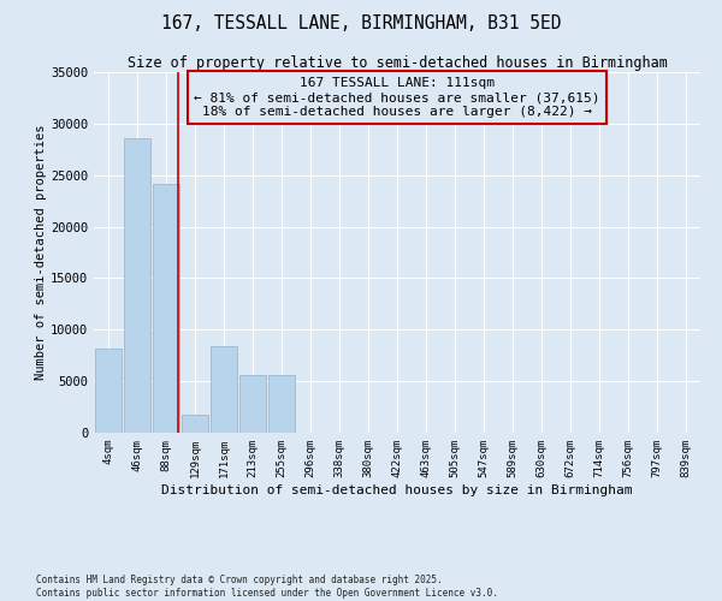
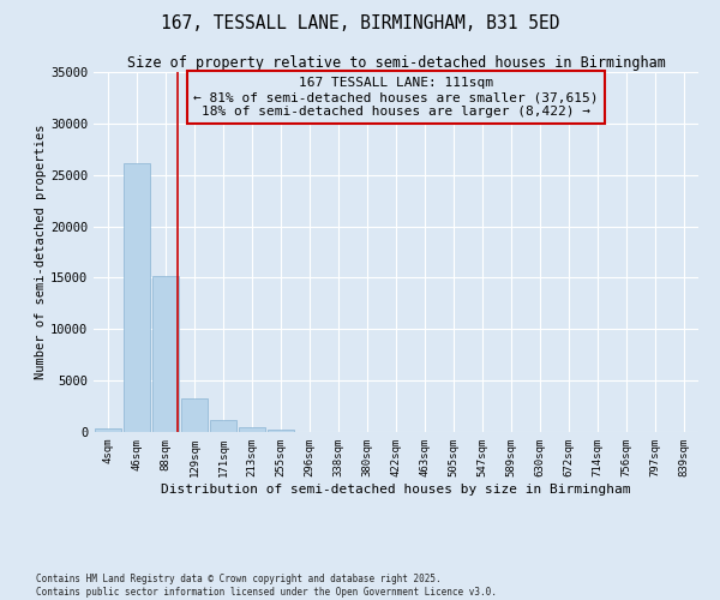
4sqm: 8200 -> 400
46sqm: 28600 -> 26100
88sqm: 24200 -> 15200
129sqm: 1800 -> 3300
171sqm: 8400 -> 1200
213sqm: 5600 -> 500
255sqm: 5600 -> 200
